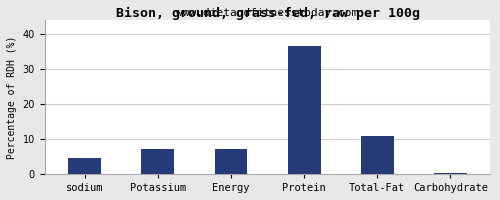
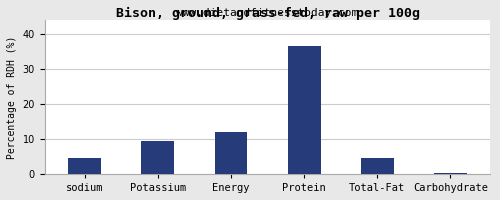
Potassium: 7.2 -> 9.5
Energy: 7.2 -> 12.0
Total-Fat: 11.0 -> 4.5
